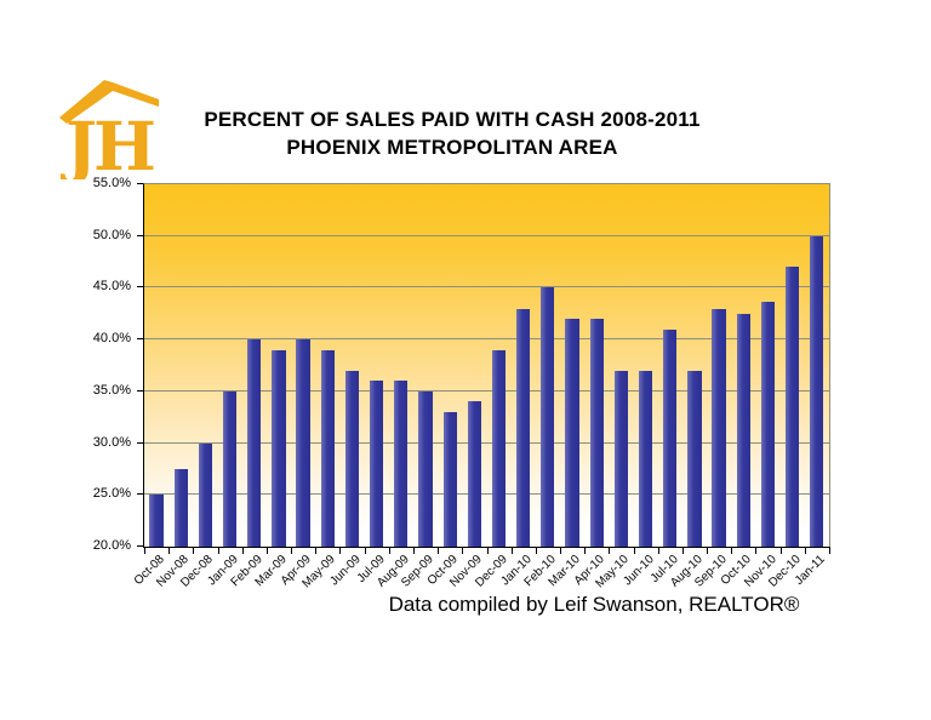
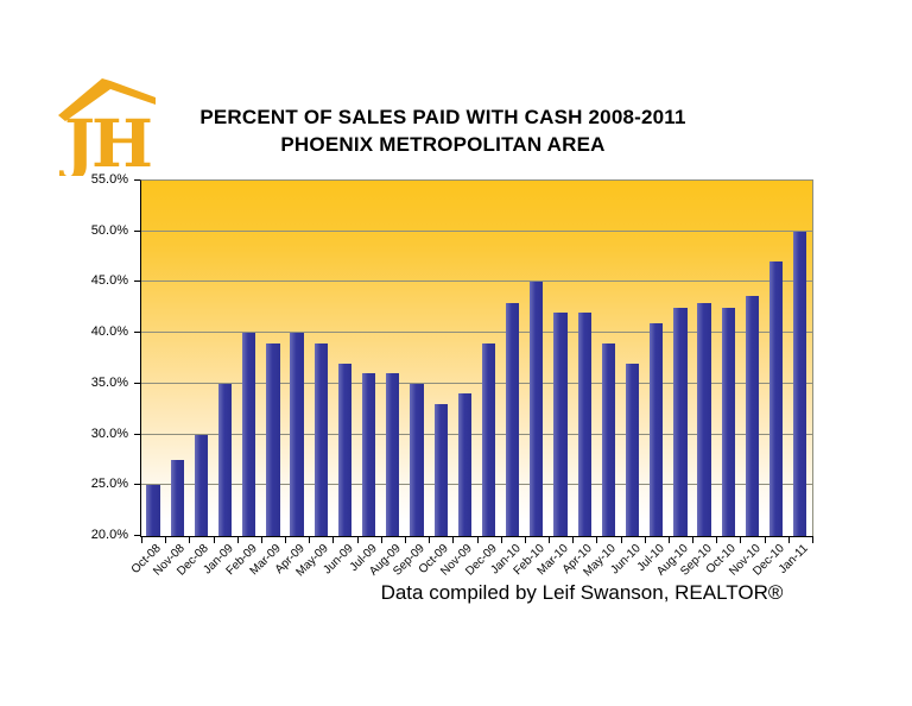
May-10: 37% -> 39%
Aug-10: 37% -> 42%
